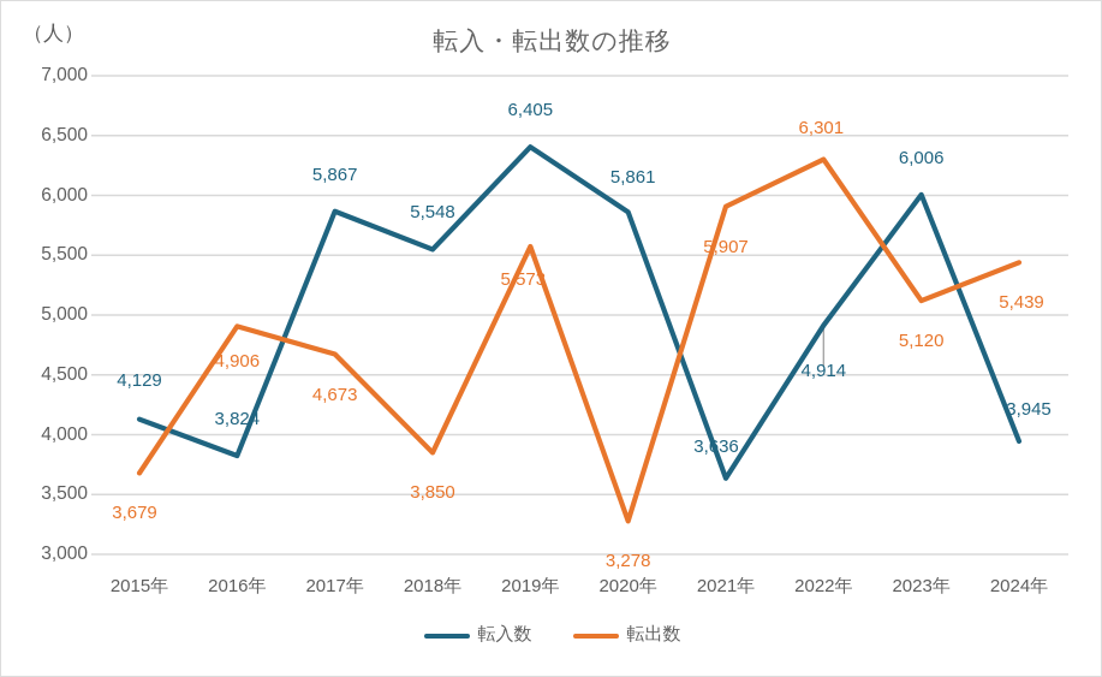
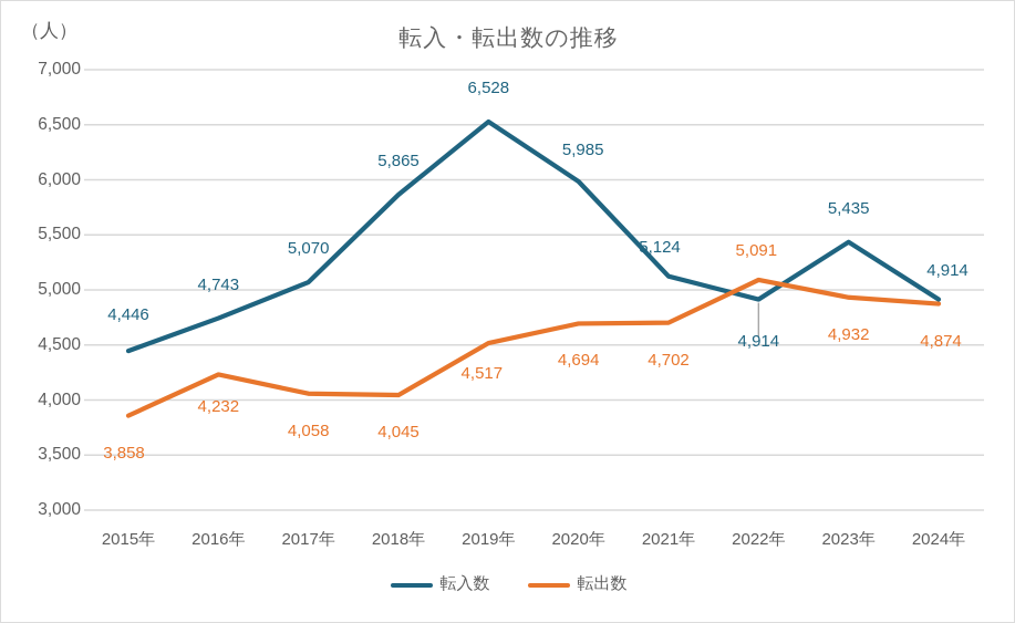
転入数/2015年: 4,129 -> 4,446
転出数/2015年: 3,679 -> 3,858
転入数/2016年: 3,824 -> 4,743
転出数/2016年: 4,906 -> 4,232
転入数/2017年: 5,867 -> 5,070
転出数/2017年: 4,673 -> 4,058
転入数/2018年: 5,548 -> 5,865
転出数/2018年: 3,850 -> 4,045
転入数/2019年: 6,405 -> 6,528
転出数/2019年: 5,573 -> 4,517
転入数/2020年: 5,861 -> 5,985
転出数/2020年: 3,278 -> 4,694
転入数/2021年: 3,636 -> 5,124
転出数/2021年: 5,907 -> 4,702
転出数/2022年: 6,301 -> 5,091
転入数/2023年: 6,006 -> 5,435
転出数/2023年: 5,120 -> 4,932
転入数/2024年: 3,945 -> 4,914
転出数/2024年: 5,439 -> 4,874
